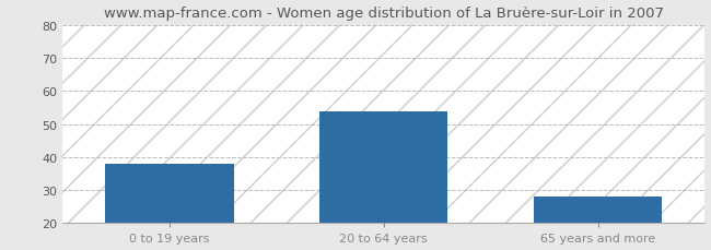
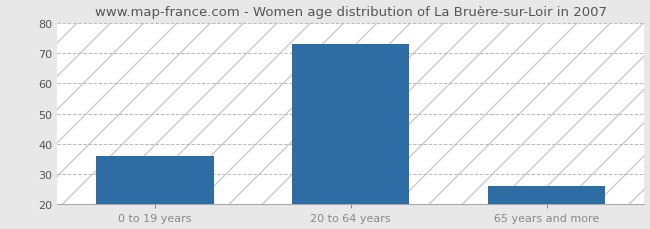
0 to 19 years: 38 -> 36
20 to 64 years: 54 -> 73
65 years and more: 28 -> 26
